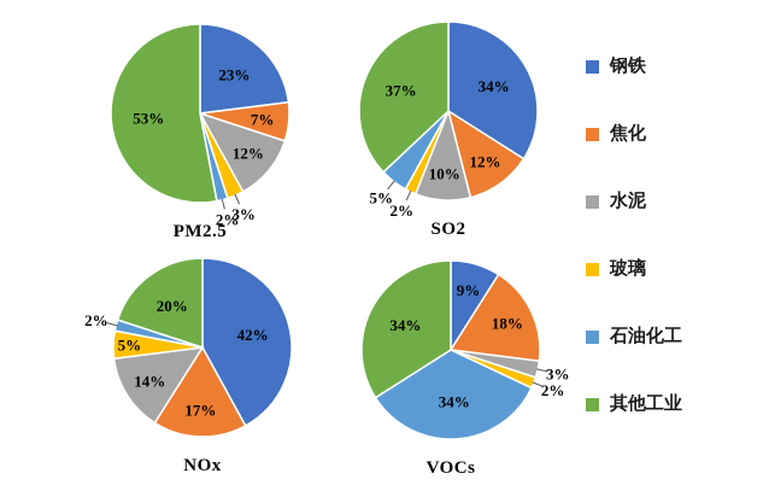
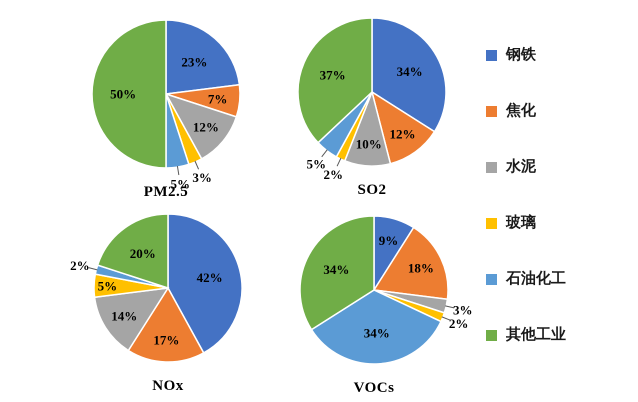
PM2.5/石油化工: 2% -> 5%
PM2.5/其他工业: 53% -> 50%
